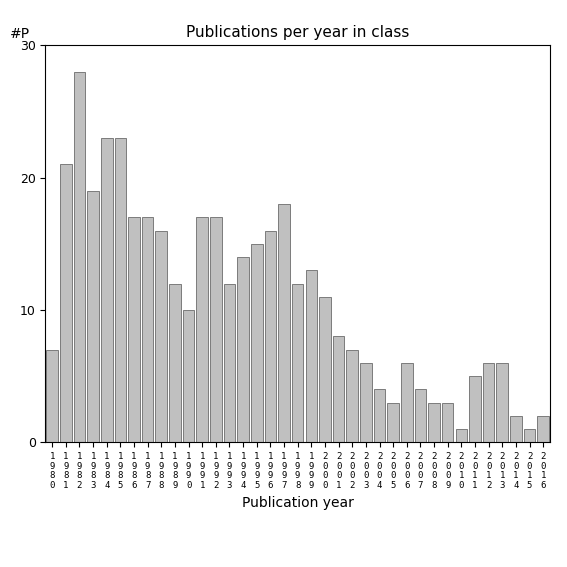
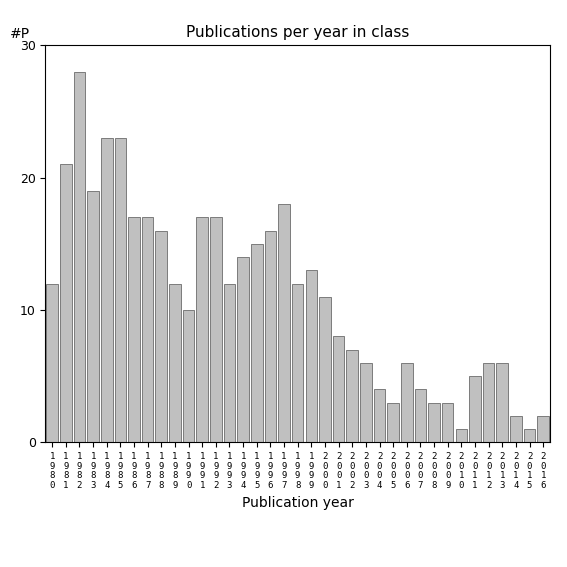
1 9 8 0: 7 -> 12
